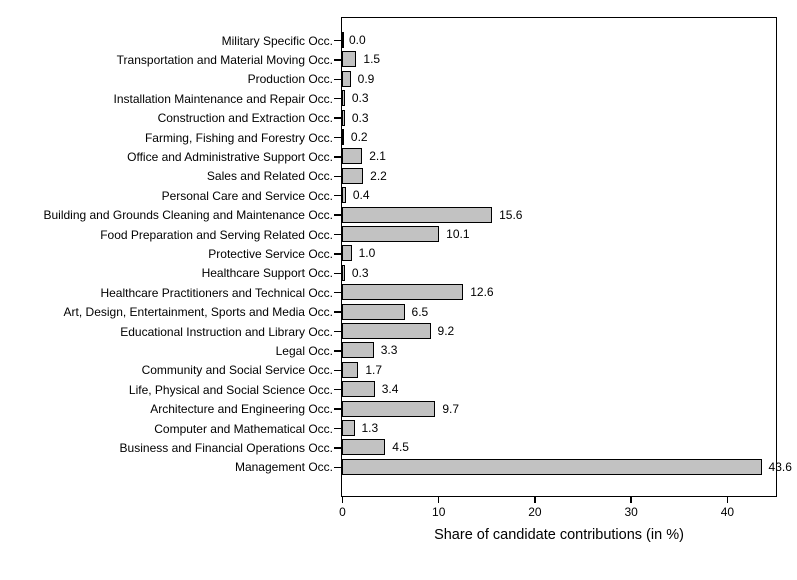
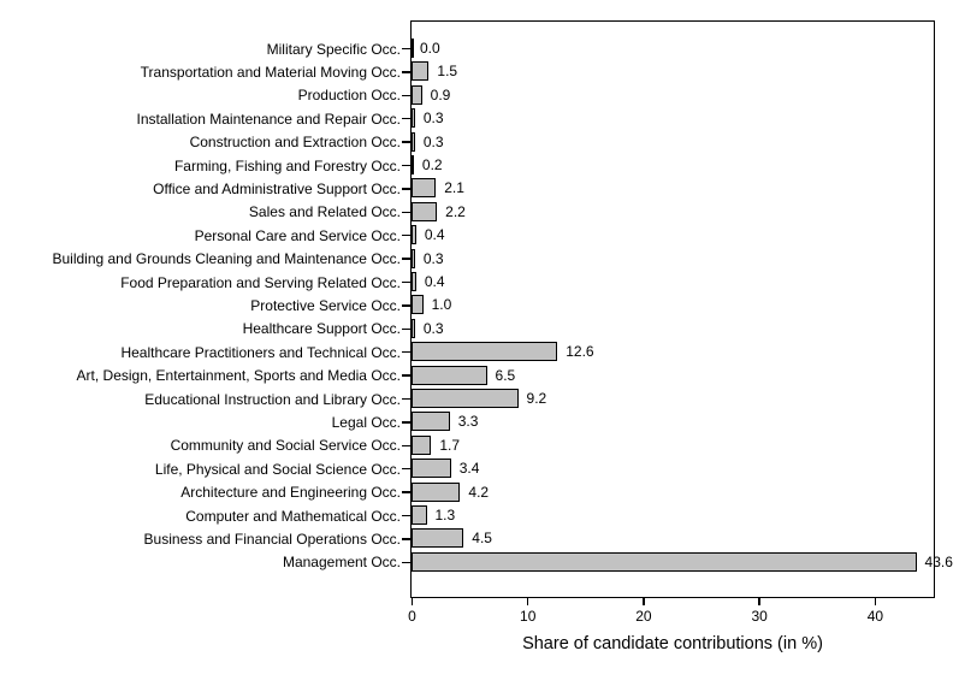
Building and Grounds Cleaning and Maintenance Occ.: 15.6 -> 0.3
Food Preparation and Serving Related Occ.: 10.1 -> 0.4
Architecture and Engineering Occ.: 9.7 -> 4.2
